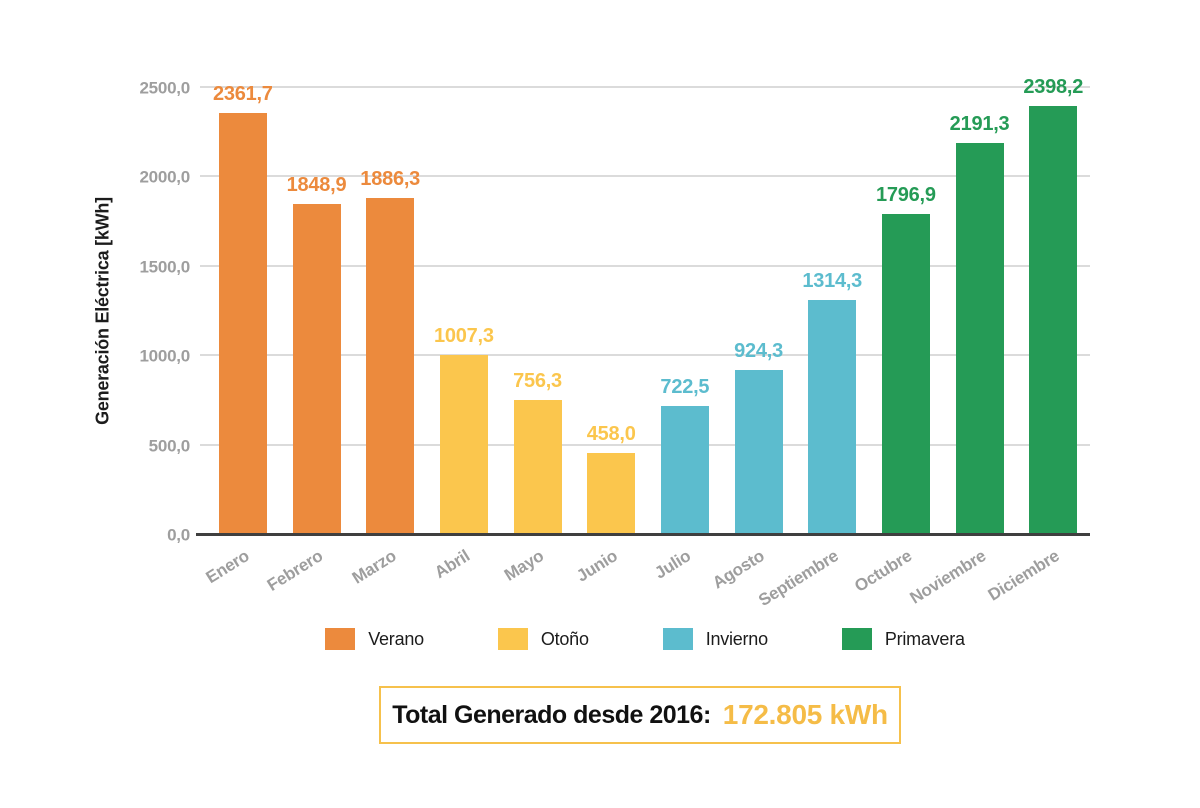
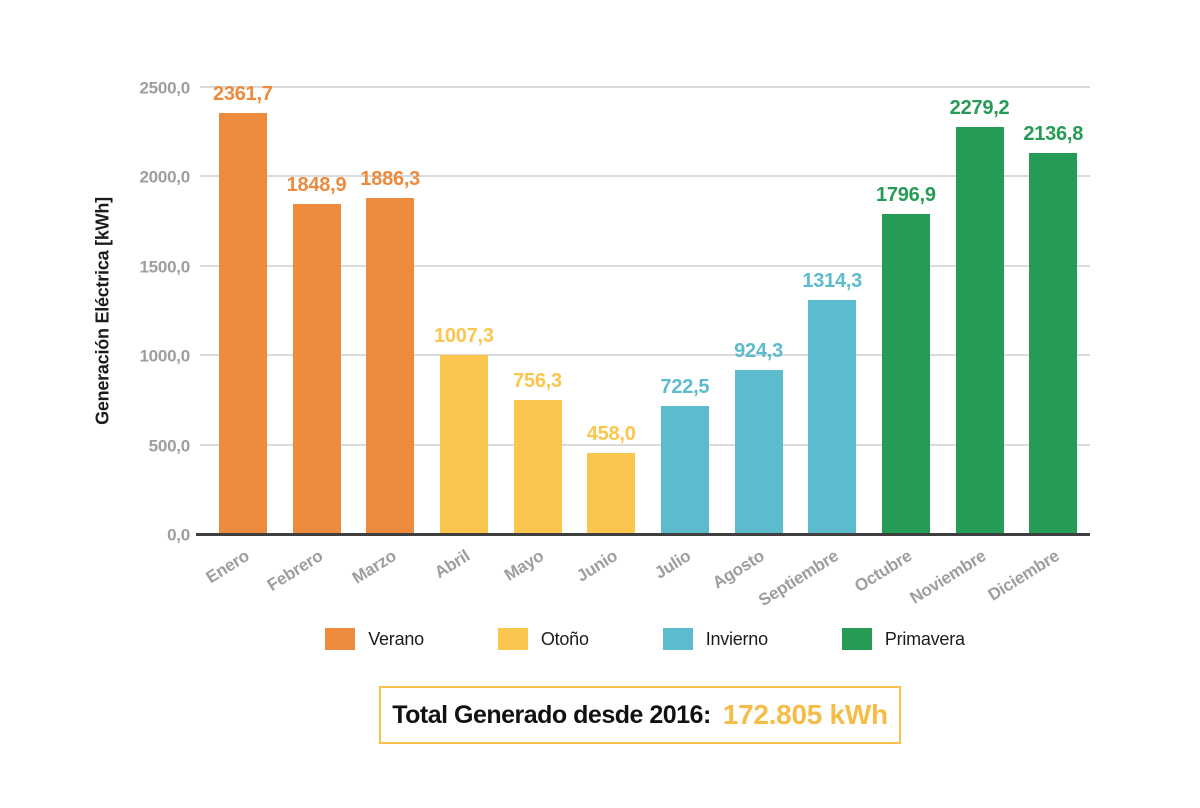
Noviembre: 2191,3 -> 2279,2
Diciembre: 2398,2 -> 2136,8
